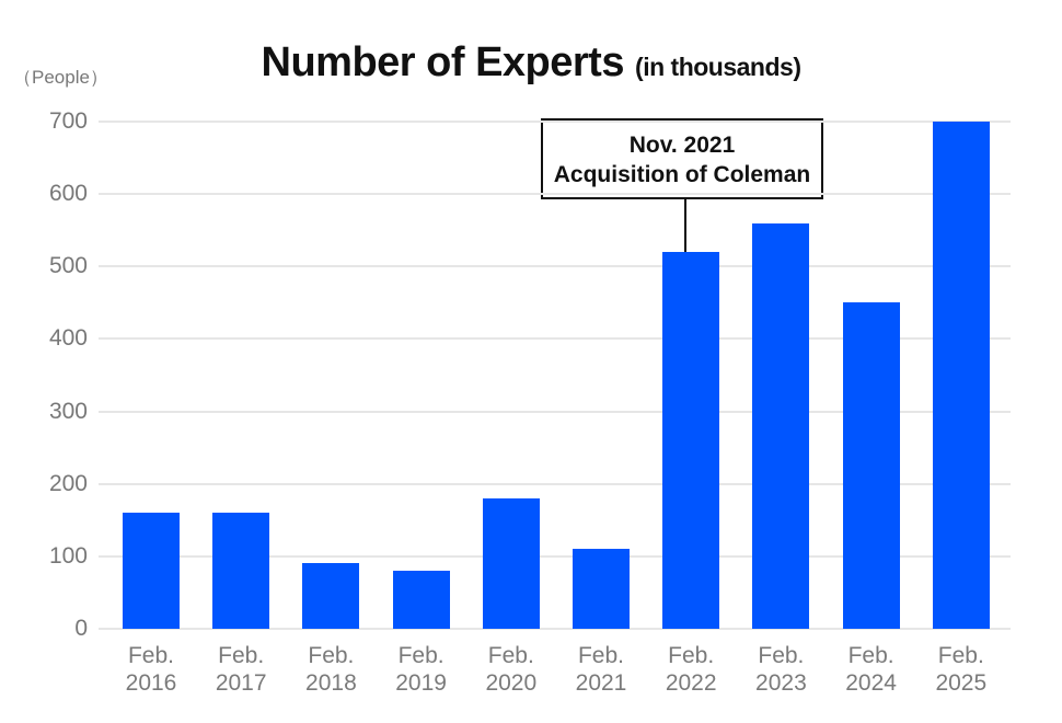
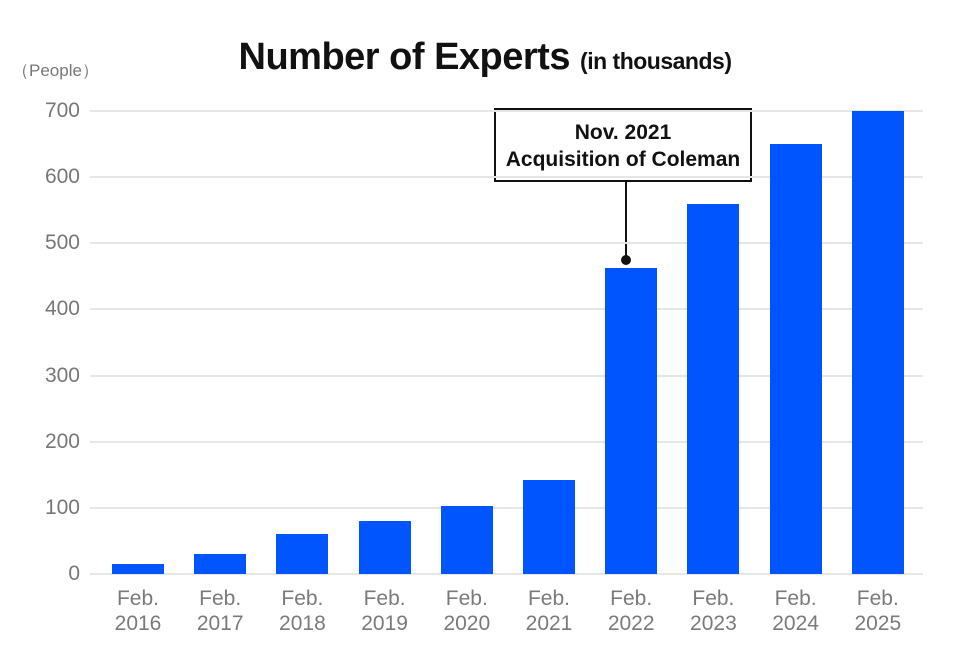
Feb. 2016: 160 -> 20
Feb. 2017: 160 -> 30
Feb. 2018: 90 -> 60
Feb. 2020: 180 -> 100
Feb. 2021: 110 -> 140
Feb. 2022: 520 -> 460
Feb. 2024: 450 -> 650
